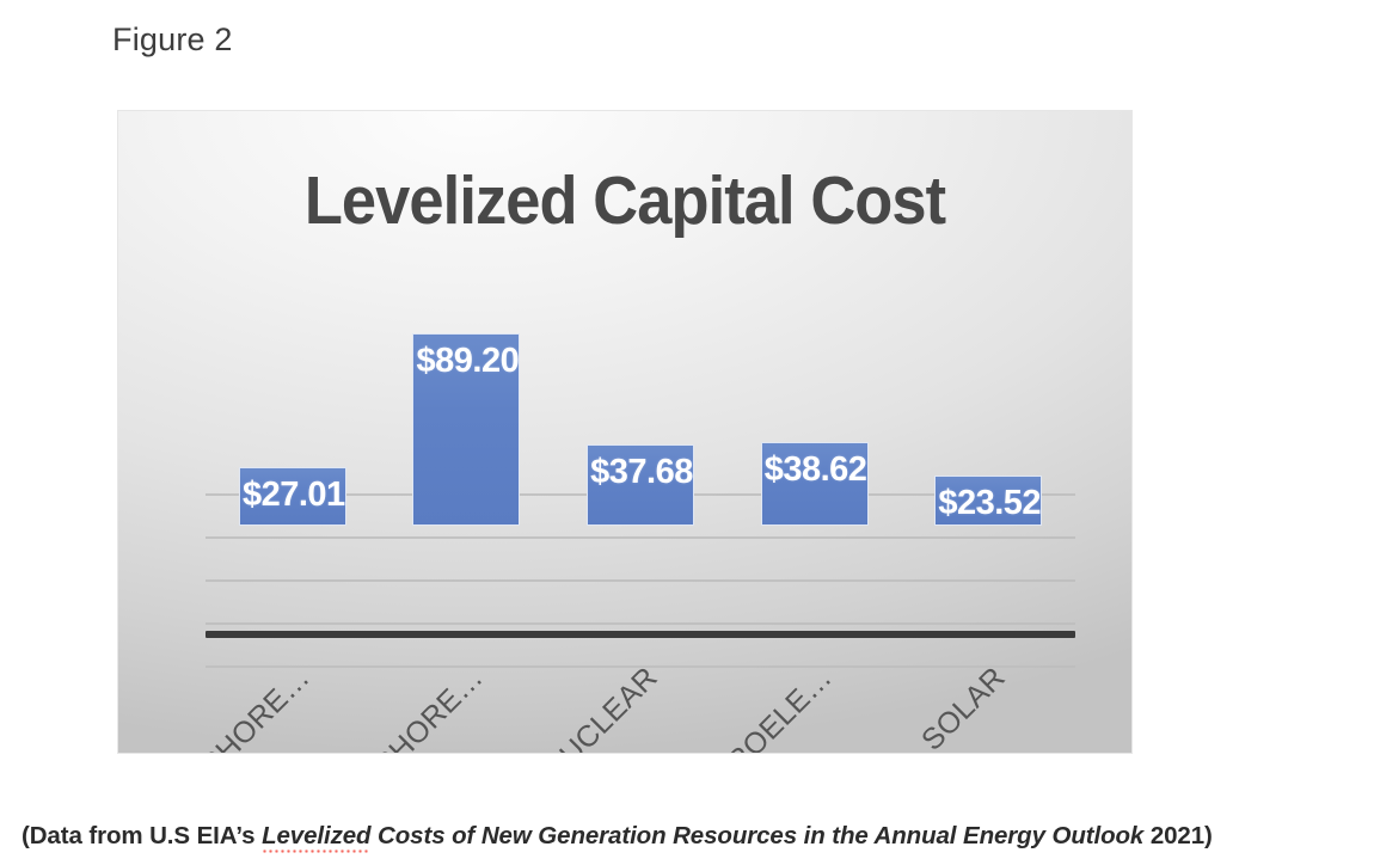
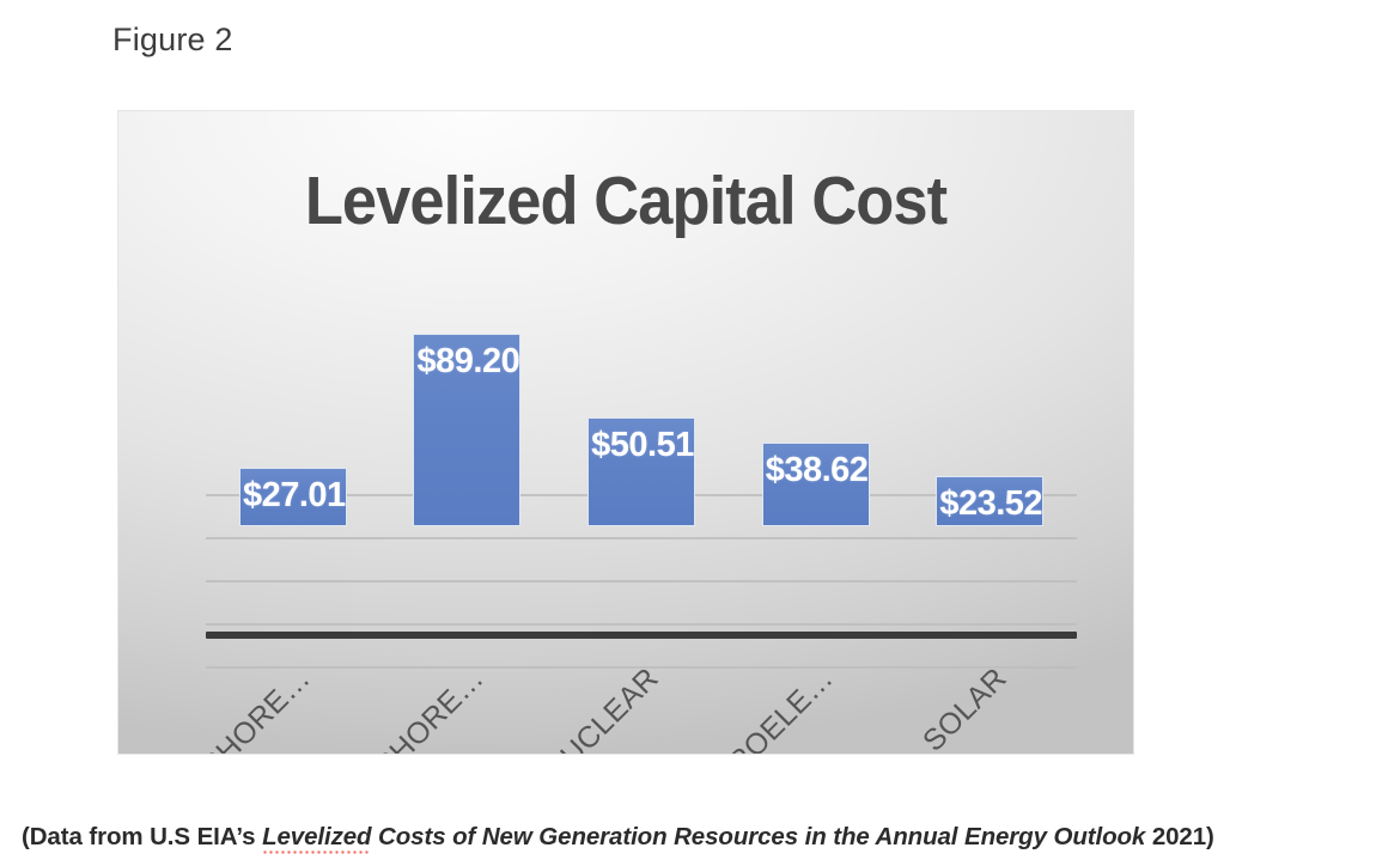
NUCLEAR: $37.68 -> $50.51
